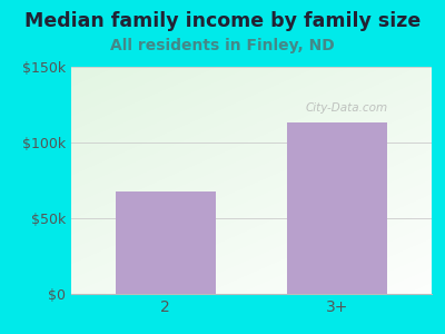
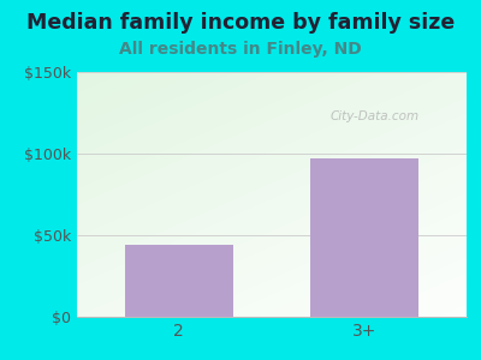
2: $68k -> $44k
3+: $113k -> $97k
